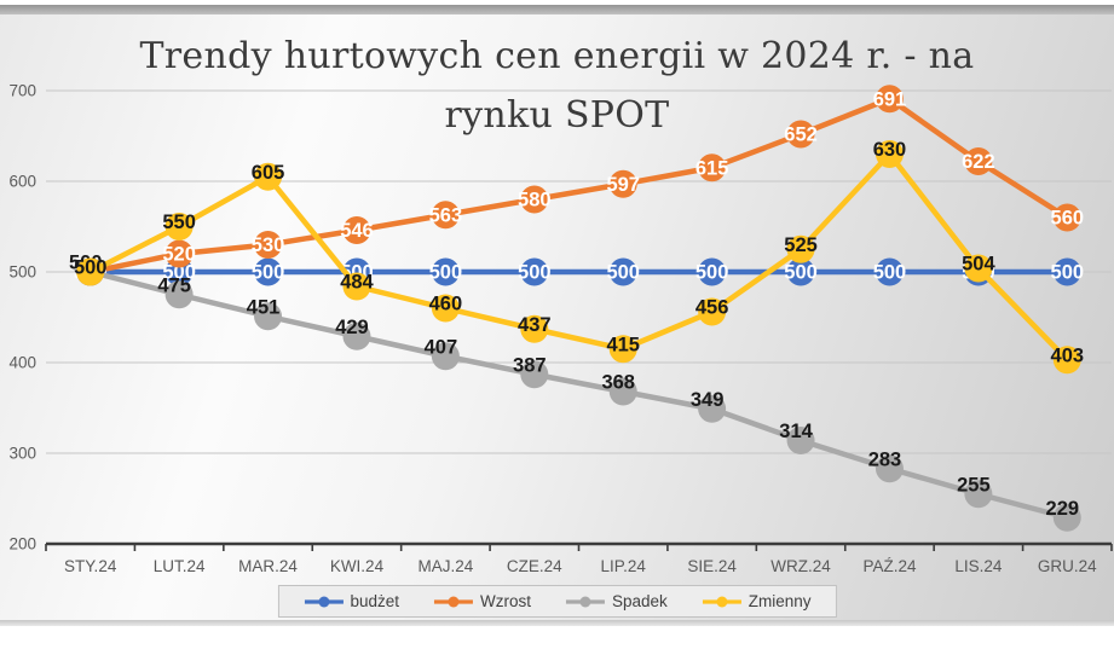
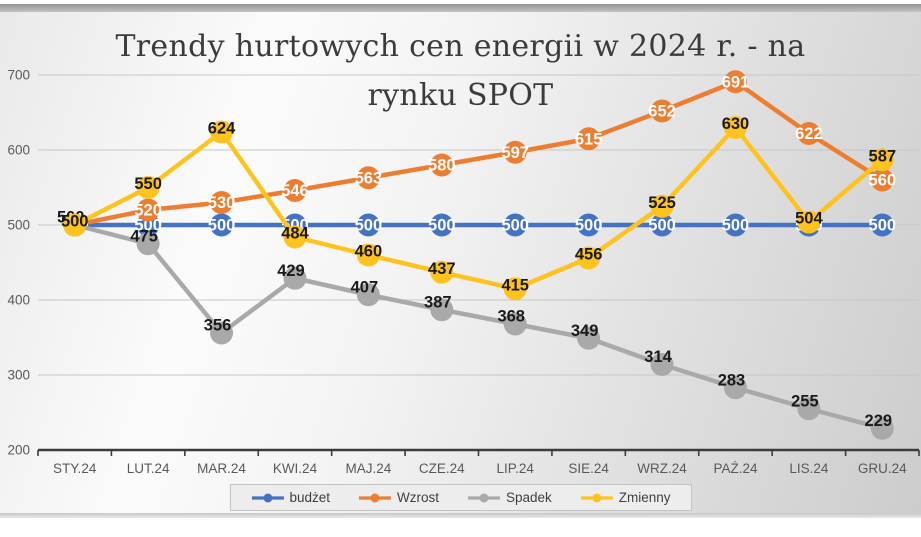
Spadek/MAR.24: 451 -> 356
Zmienny/MAR.24: 605 -> 624
Zmienny/GRU.24: 403 -> 587
